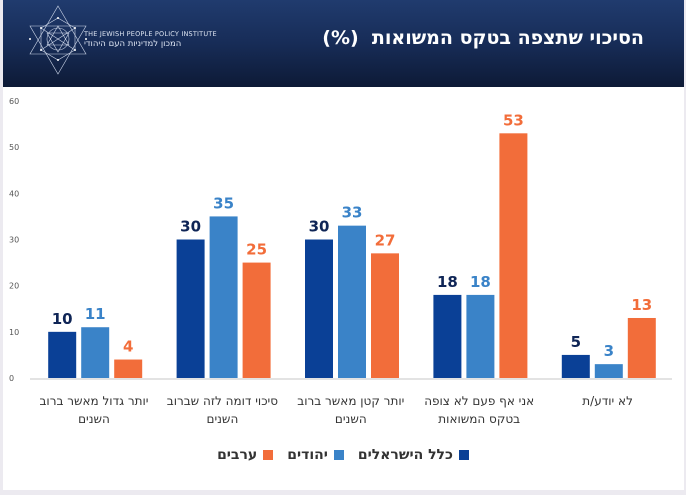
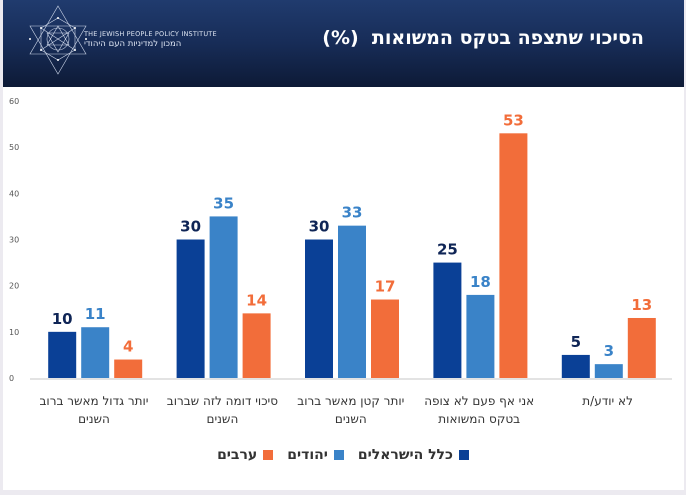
ערבים/סיכוי דומה לזה שברוב השנים: 25 -> 14
ערבים/יותר קטן מאשר ברוב השנים: 27 -> 17
כלל הישראלים/אני אף פעם לא צופה בטקס המשואות: 18 -> 25
